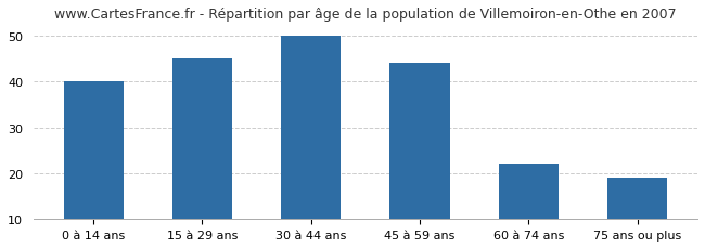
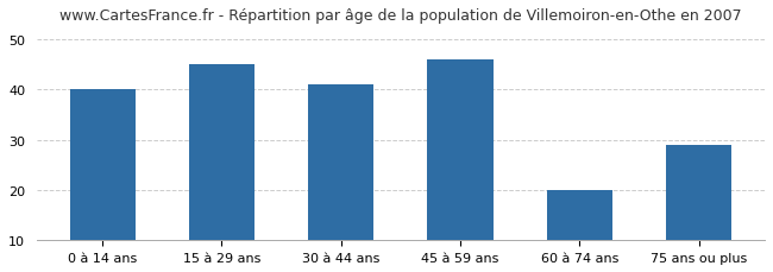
30 à 44 ans: 50 -> 41
45 à 59 ans: 44 -> 46
60 à 74 ans: 22 -> 20
75 ans ou plus: 19 -> 29
